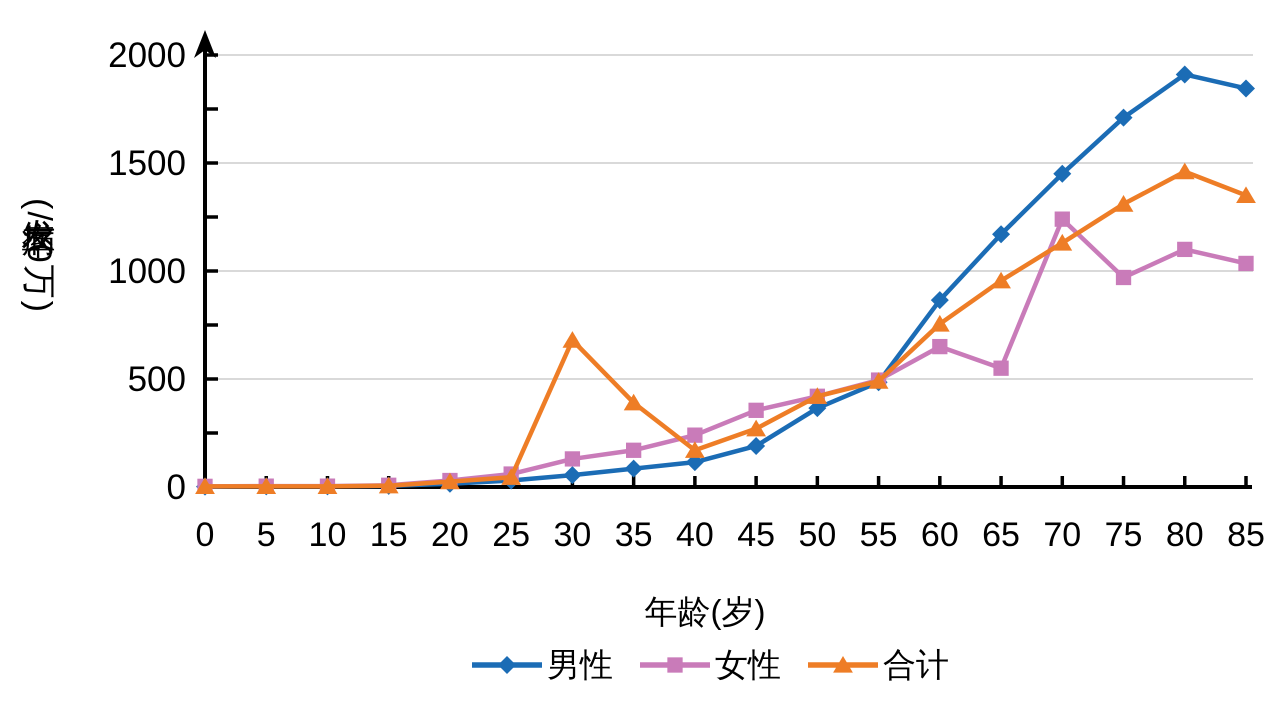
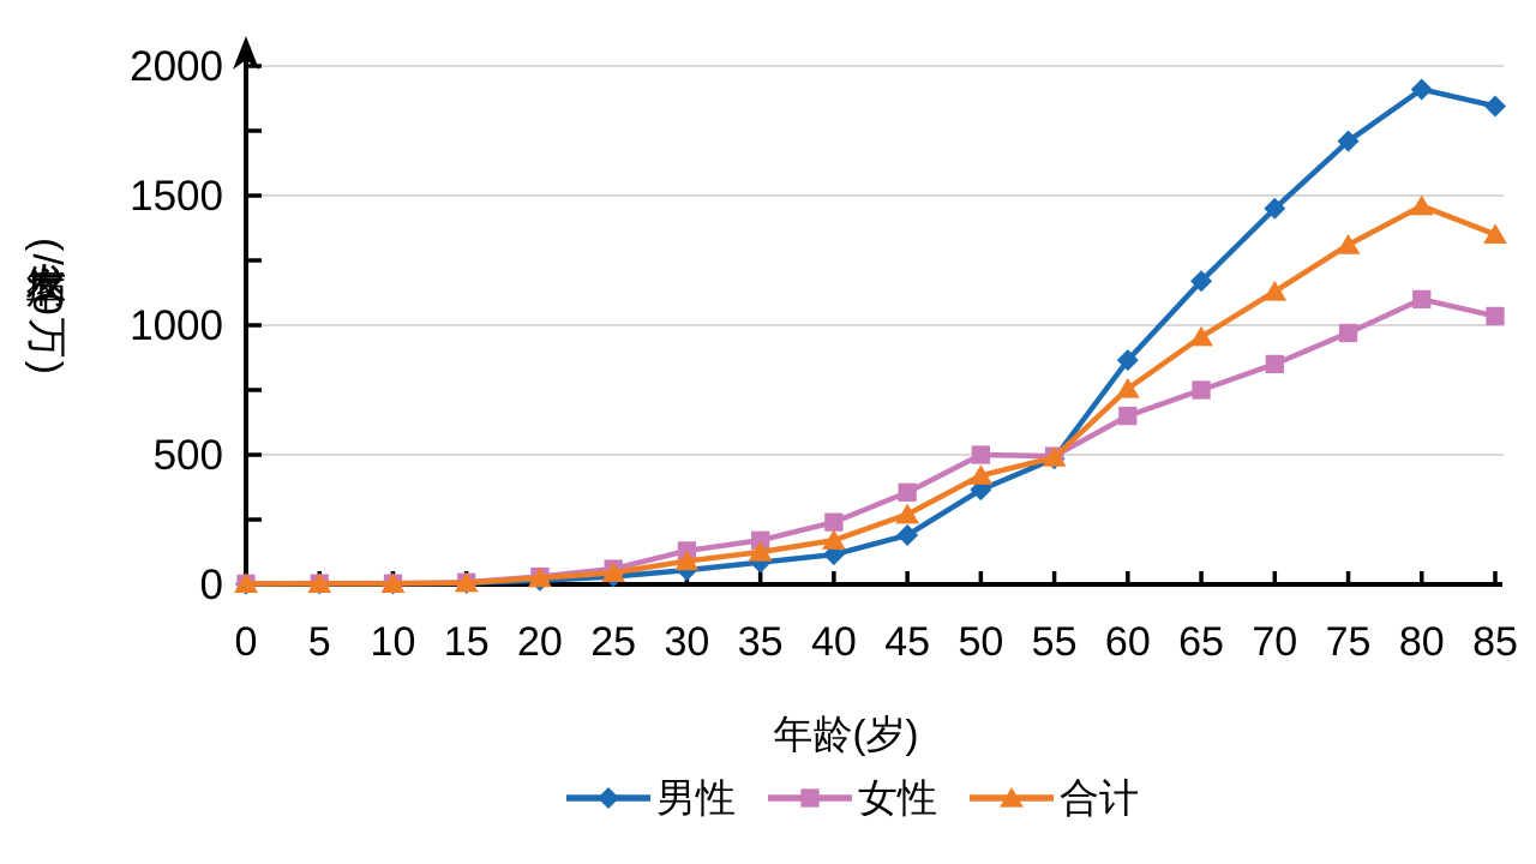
合计/30: 680 -> 90
合计/35: 390 -> 120
女性/50: 420 -> 500
女性/65: 550 -> 750
女性/70: 1240 -> 850
